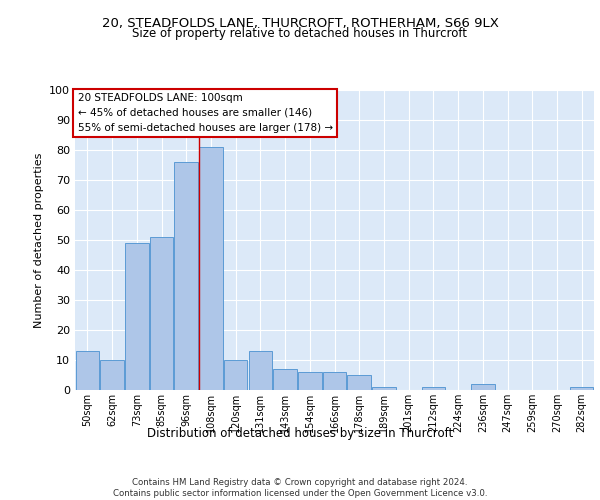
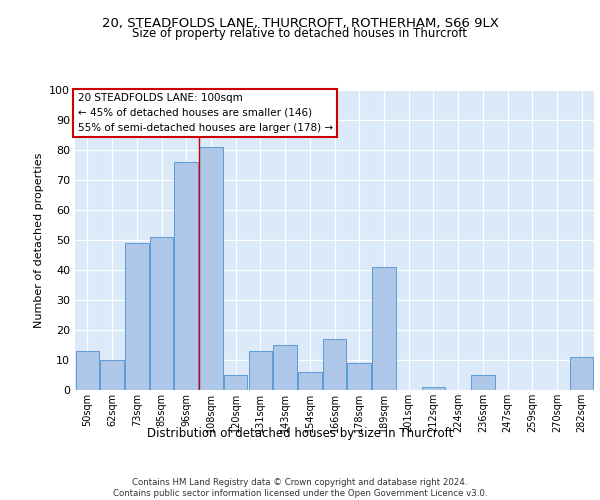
120sqm: 10 -> 5
143sqm: 7 -> 15
166sqm: 6 -> 17
178sqm: 5 -> 9
189sqm: 1 -> 41
236sqm: 2 -> 5
282sqm: 1 -> 11
